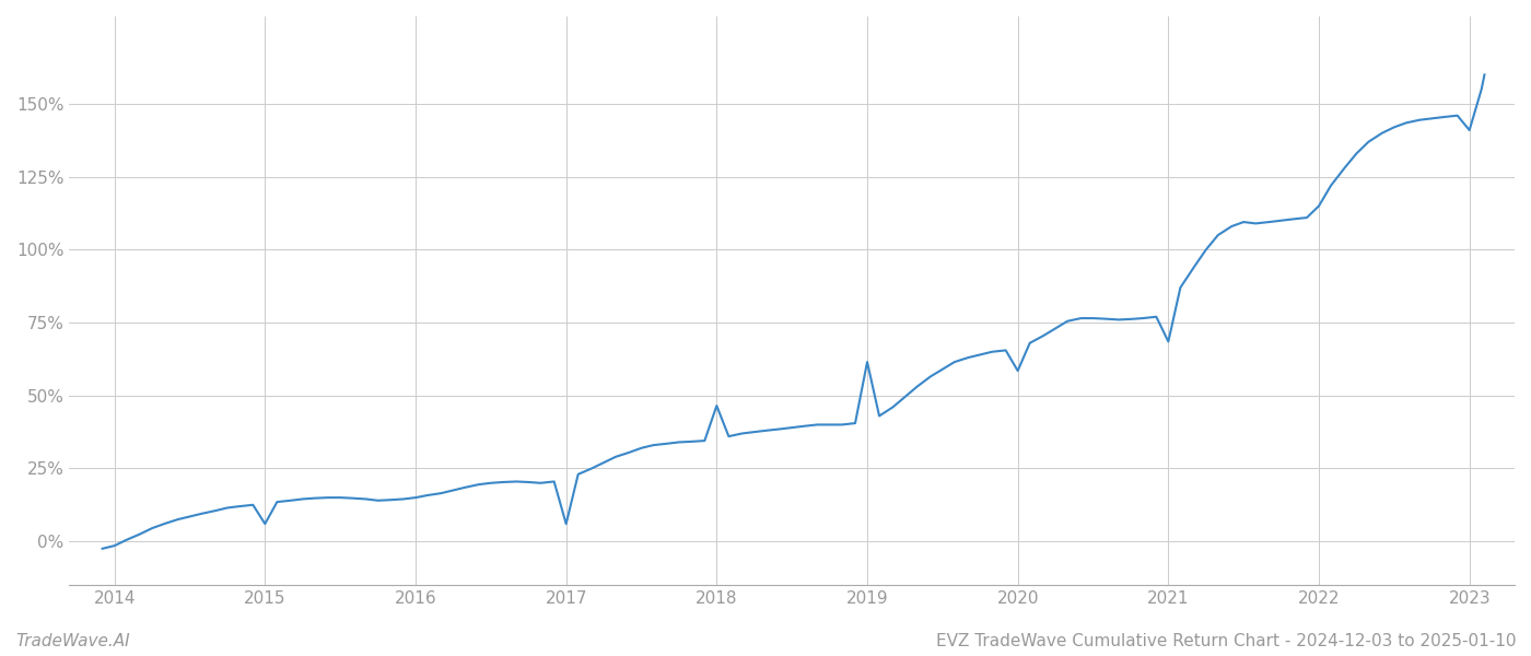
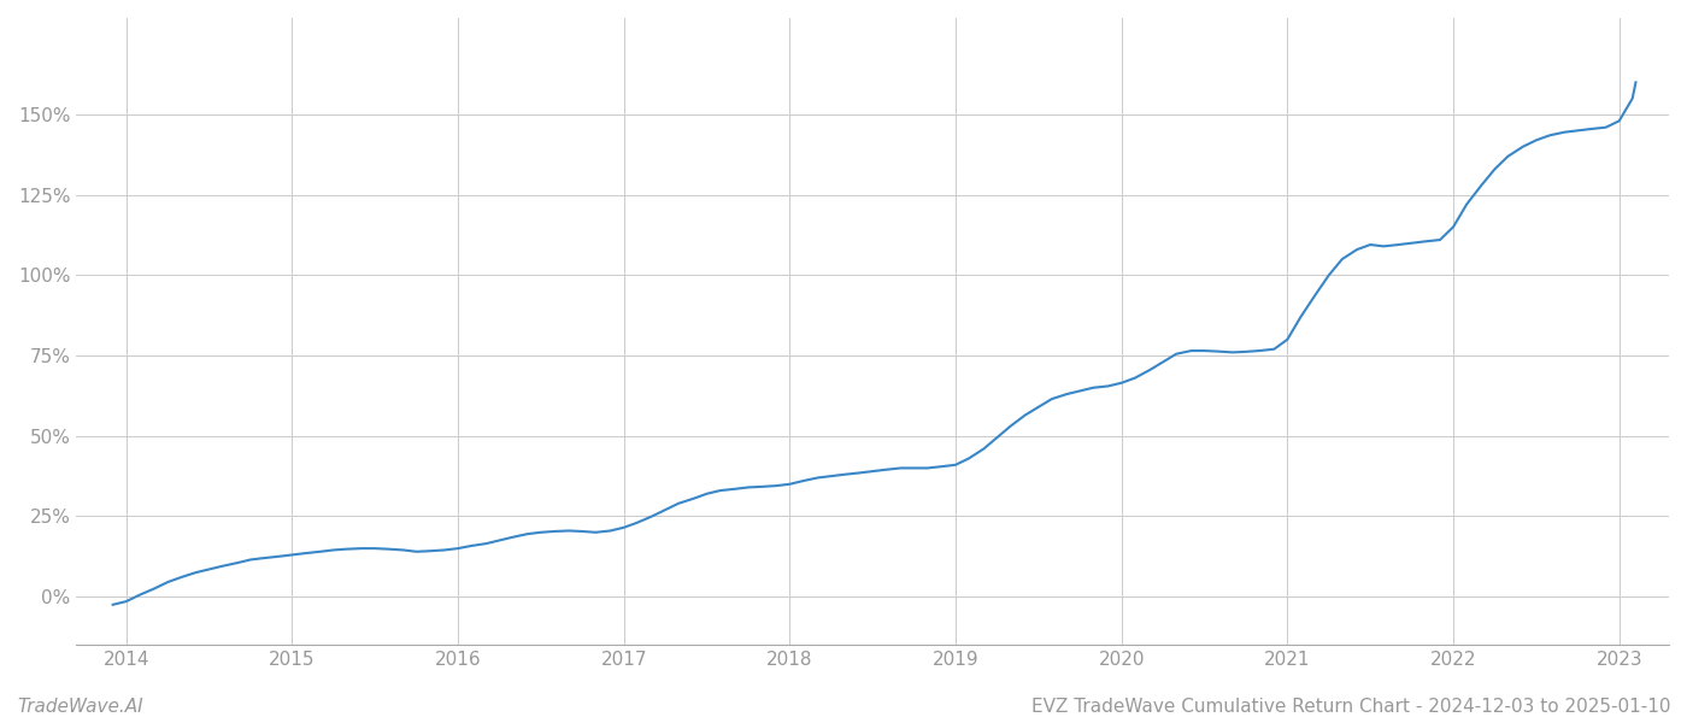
2015: 6.0% -> 13.0%
2017: 6.0% -> 21.5%
2018: 46.5% -> 35.0%
2019: 61.5% -> 41.0%
2020: 58.5% -> 66.5%
2021: 68.5% -> 80.0%
2023: 141.0% -> 148.0%
